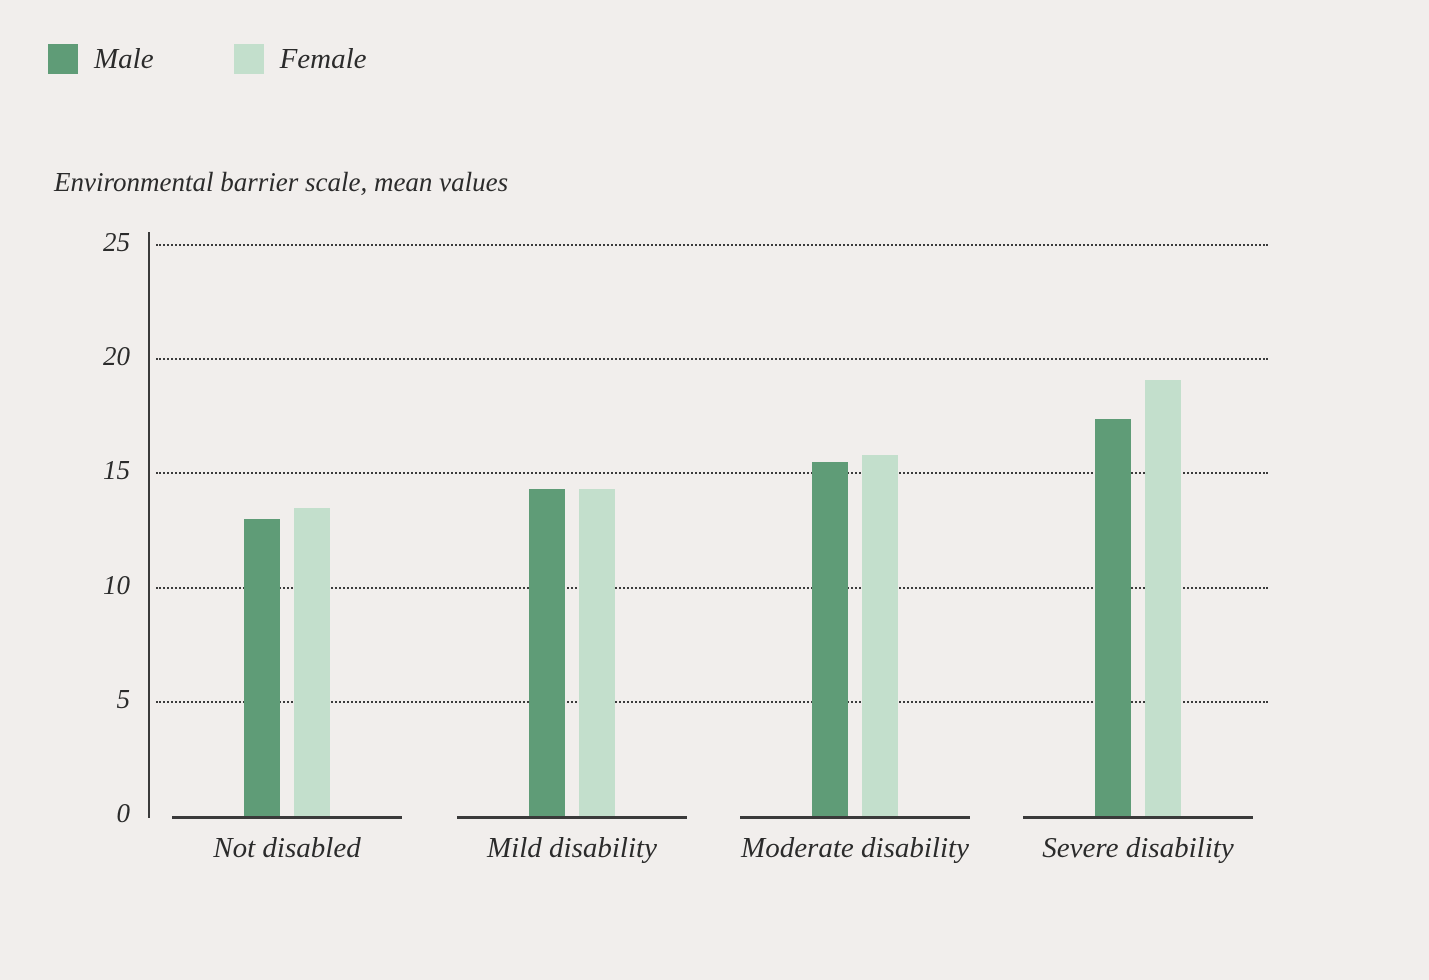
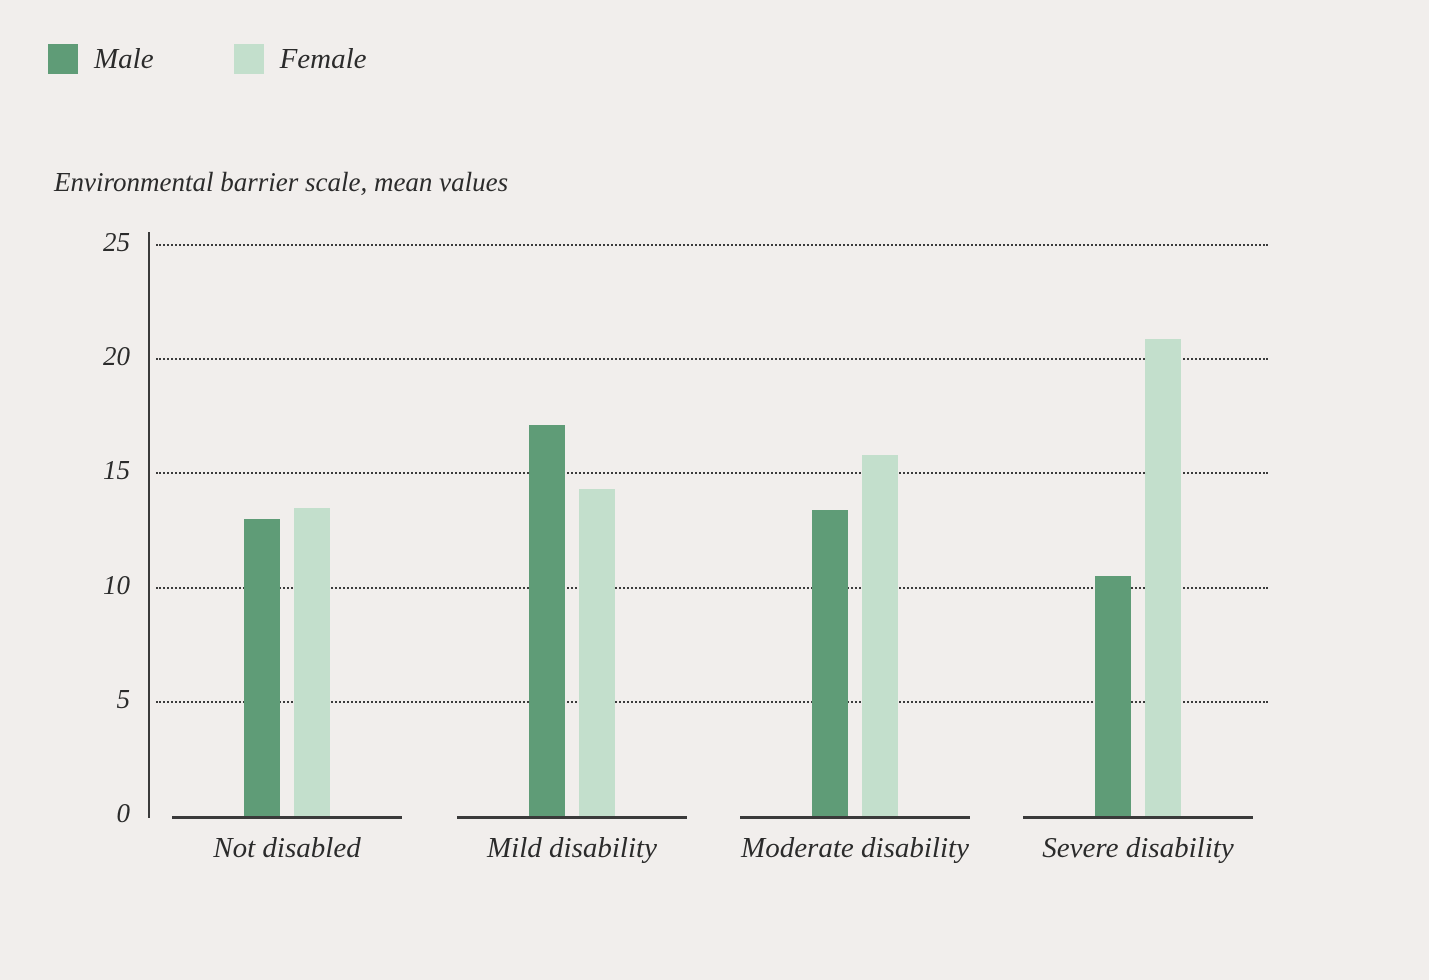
Male/Mild disability: 14.3 -> 17.1
Male/Moderate disability: 15.5 -> 13.4
Male/Severe disability: 17.4 -> 10.5
Female/Severe disability: 19.1 -> 20.9
